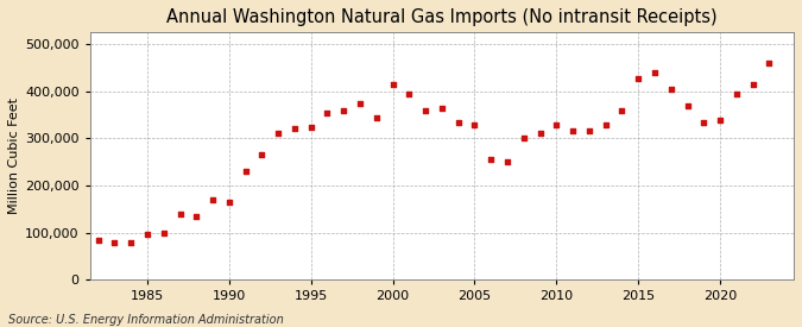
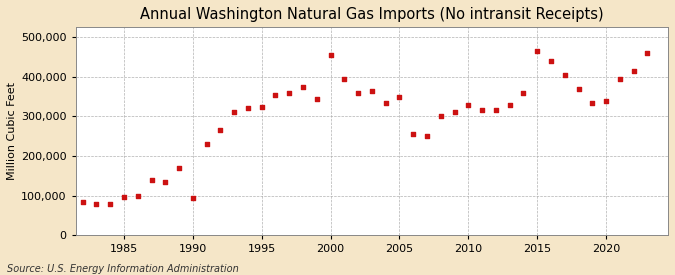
1990: 165,000 -> 95,000
2000: 415,000 -> 455,000
2005: 330,000 -> 350,000
2015: 427,000 -> 465,000
